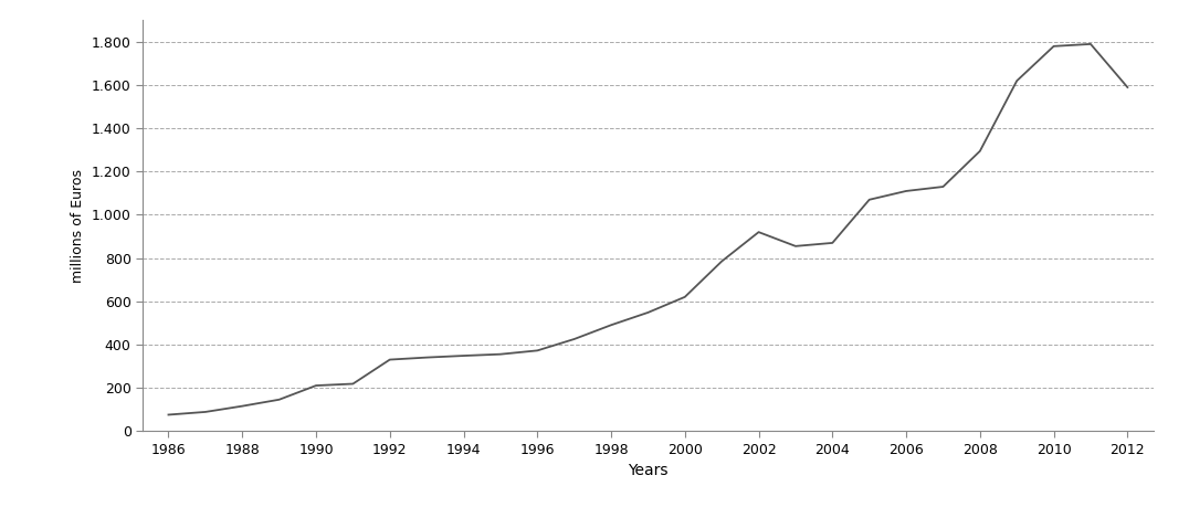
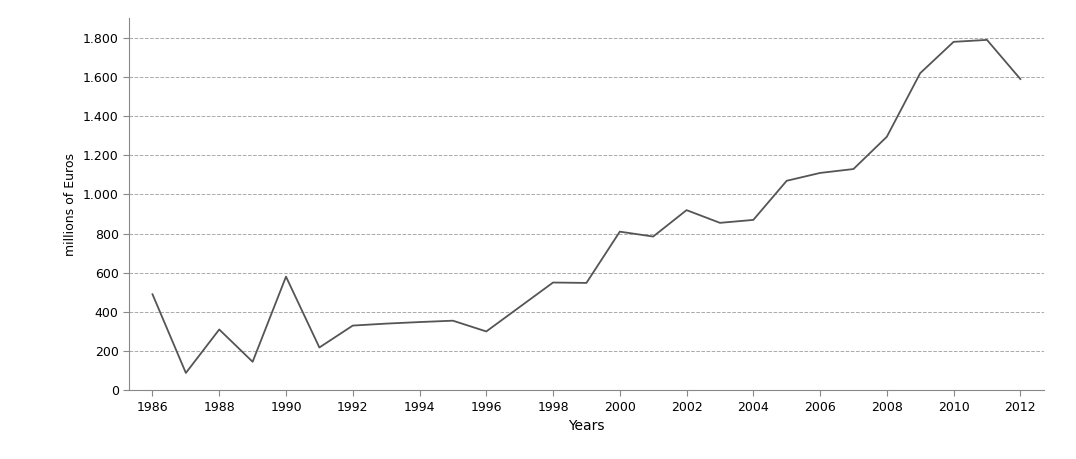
1986: 80 -> 490
1988: 120 -> 310
1990: 210 -> 580
1996: 370 -> 300
1998: 490 -> 550
2000: 620 -> 810
